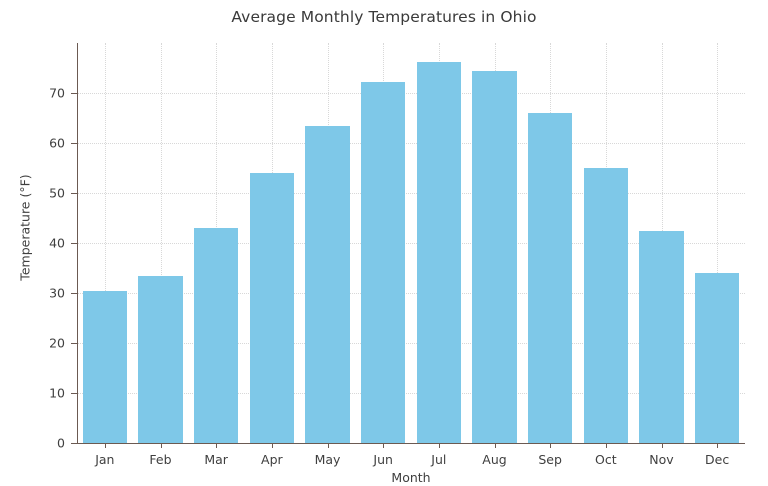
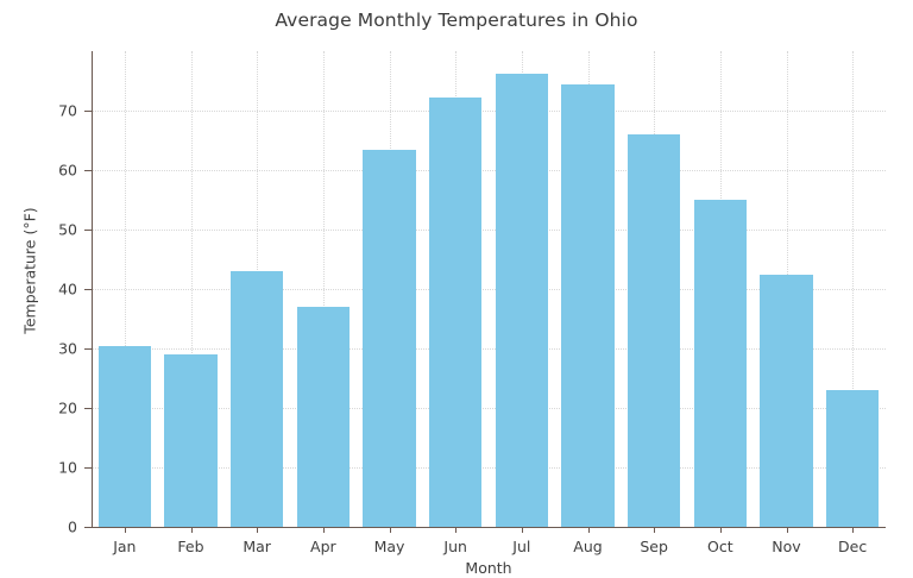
Feb: 34 -> 29
Apr: 54 -> 37
Dec: 34 -> 23
